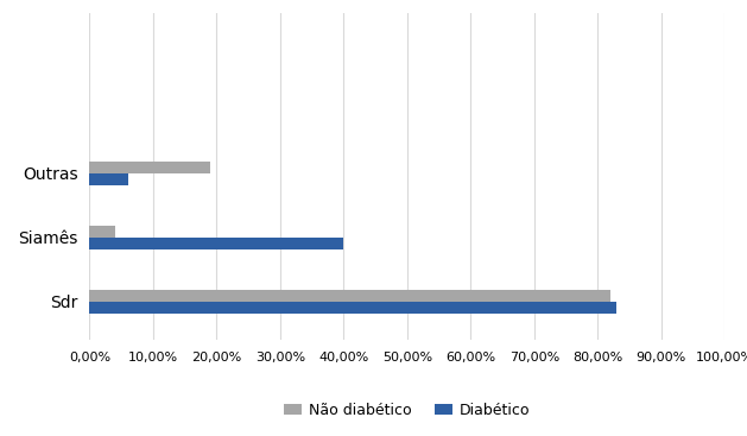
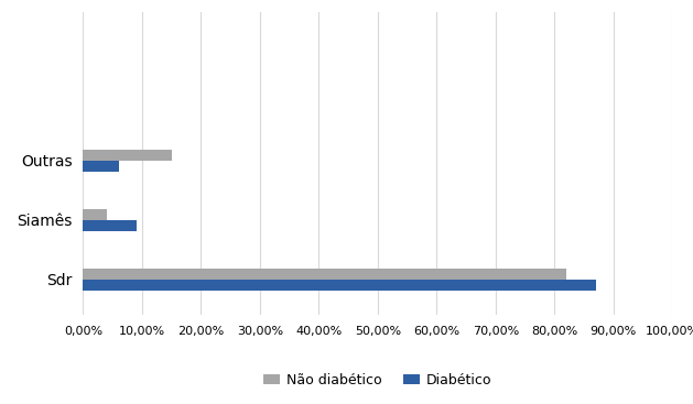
Não diabético/Outras: 19% -> 15%
Diabético/Siamês: 40% -> 9%
Diabético/Sdr: 83% -> 87%
